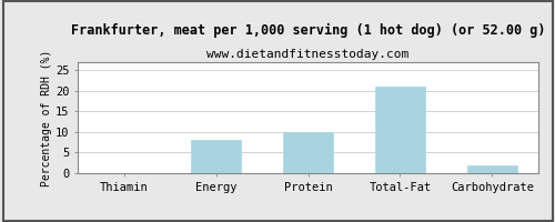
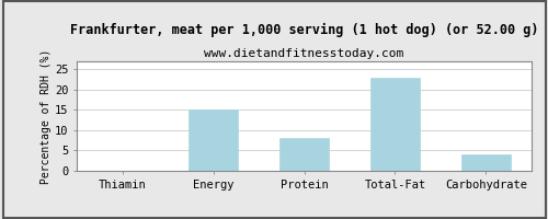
Energy: 8 -> 15
Protein: 10 -> 8
Total-Fat: 21 -> 23
Carbohydrate: 2 -> 4
